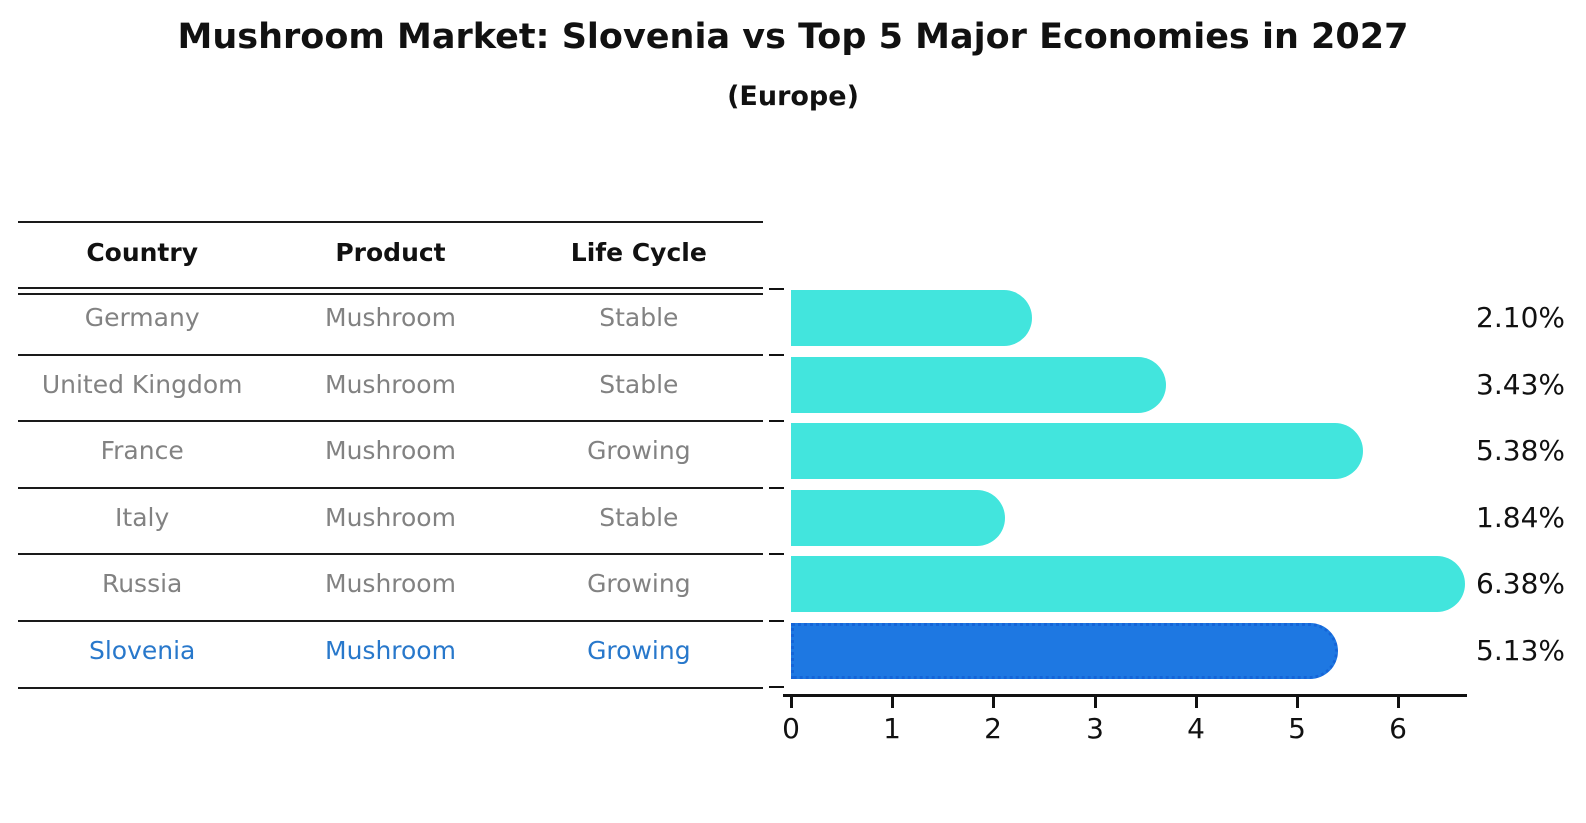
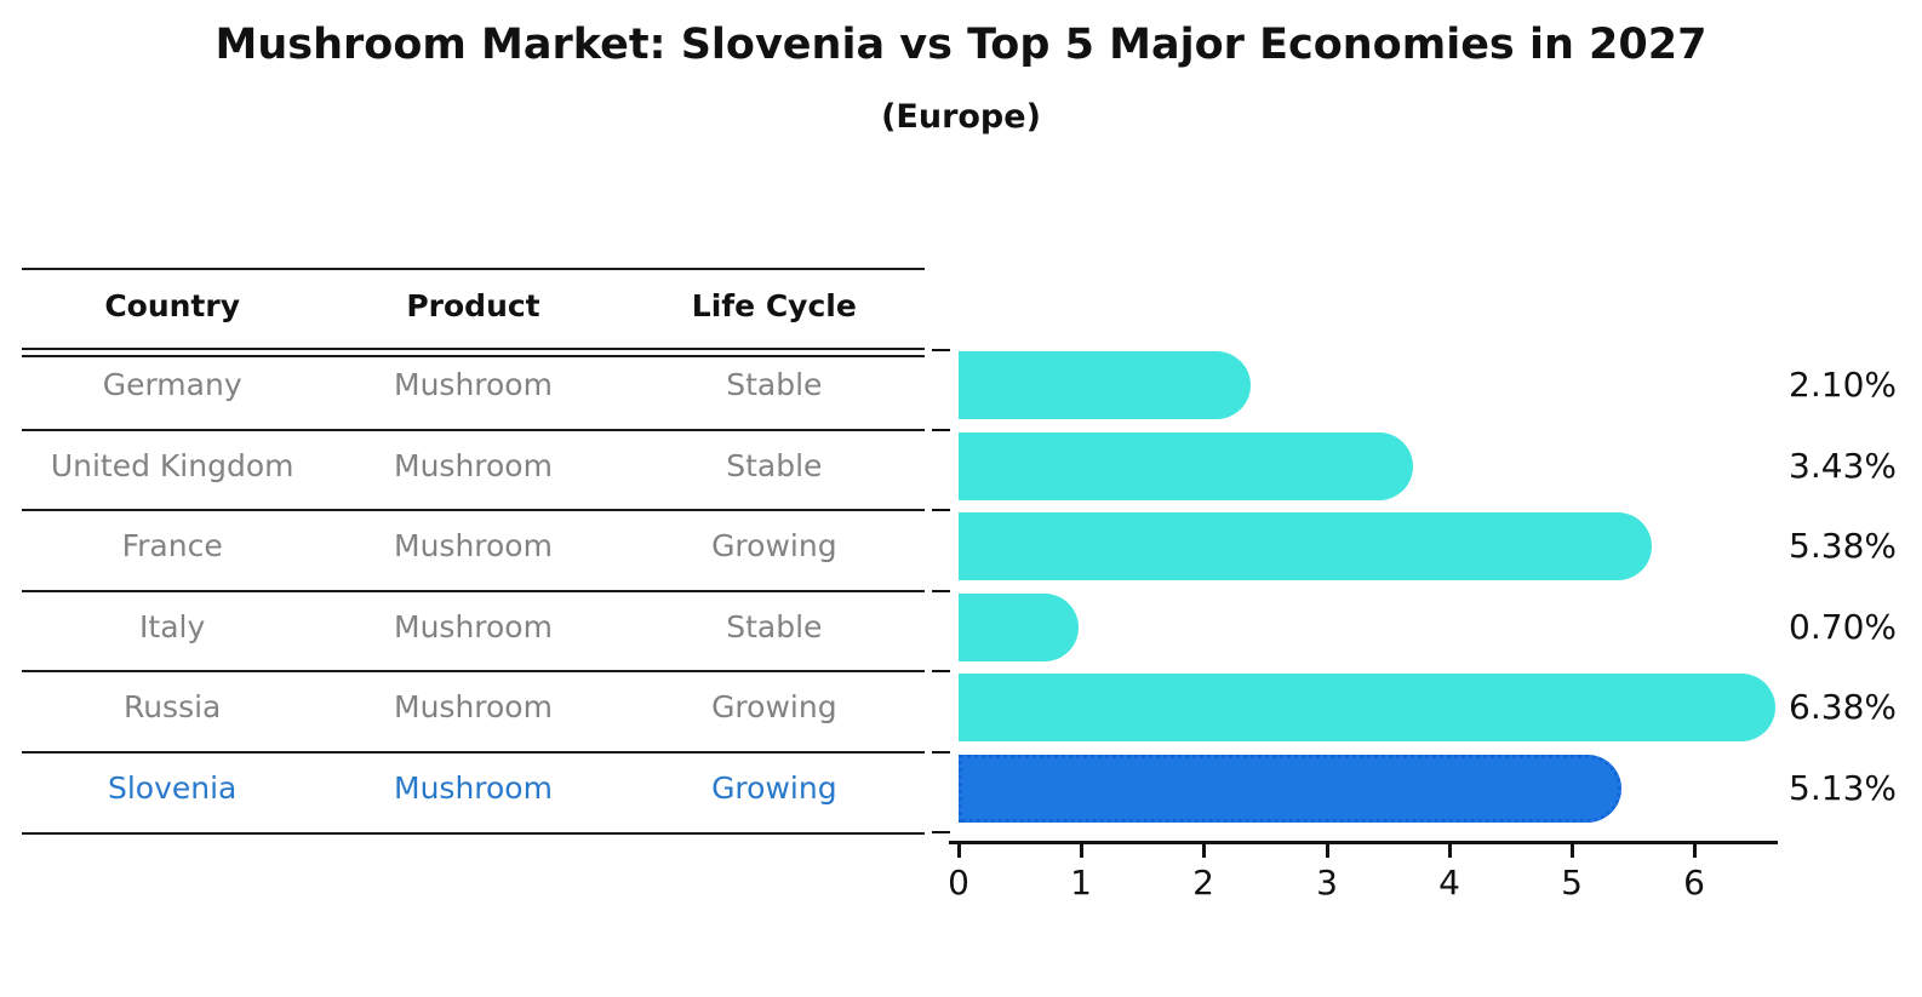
Italy: 1.84% -> 0.70%
